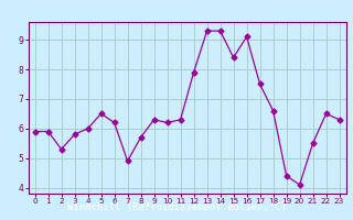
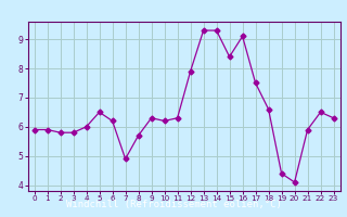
2: 5.3 -> 5.8
21: 5.5 -> 5.9
